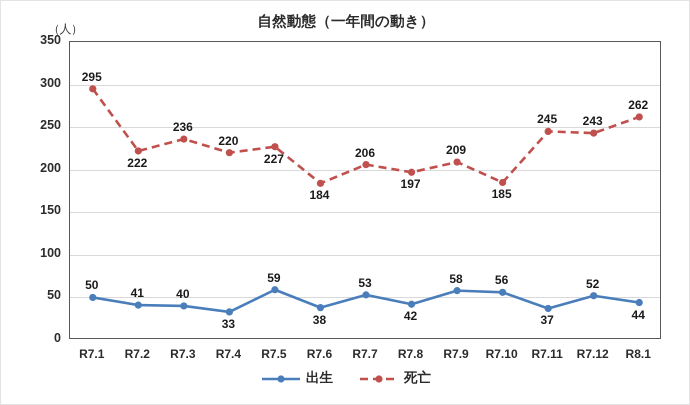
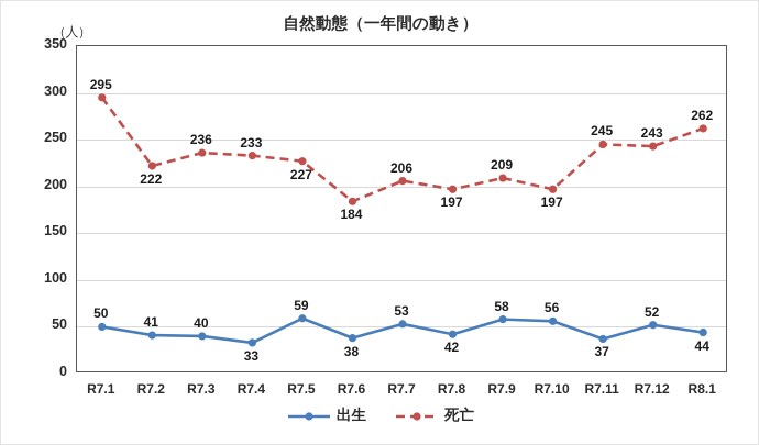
死亡/R7.4: 220 -> 233
死亡/R7.10: 185 -> 197
